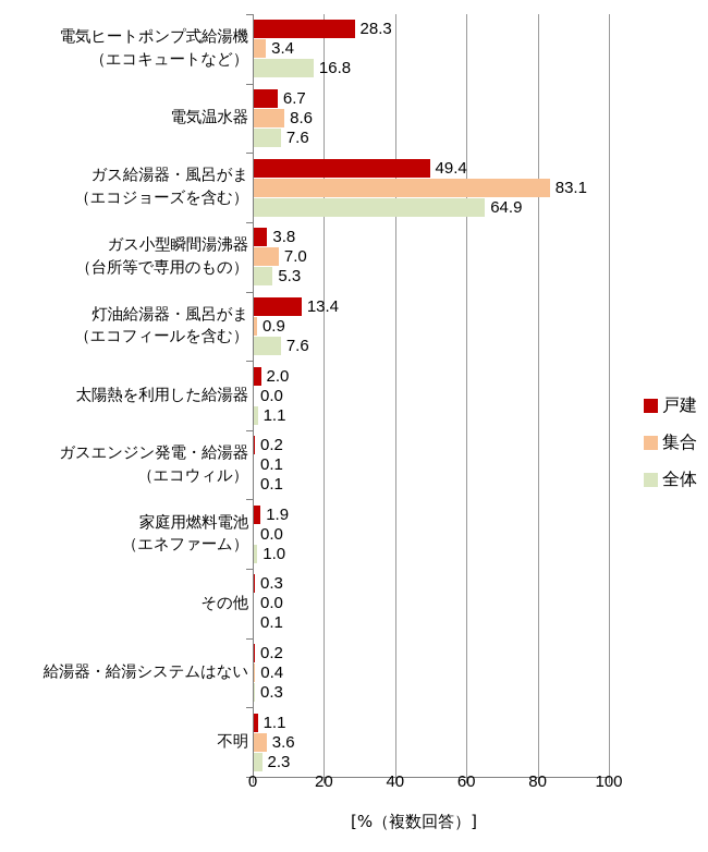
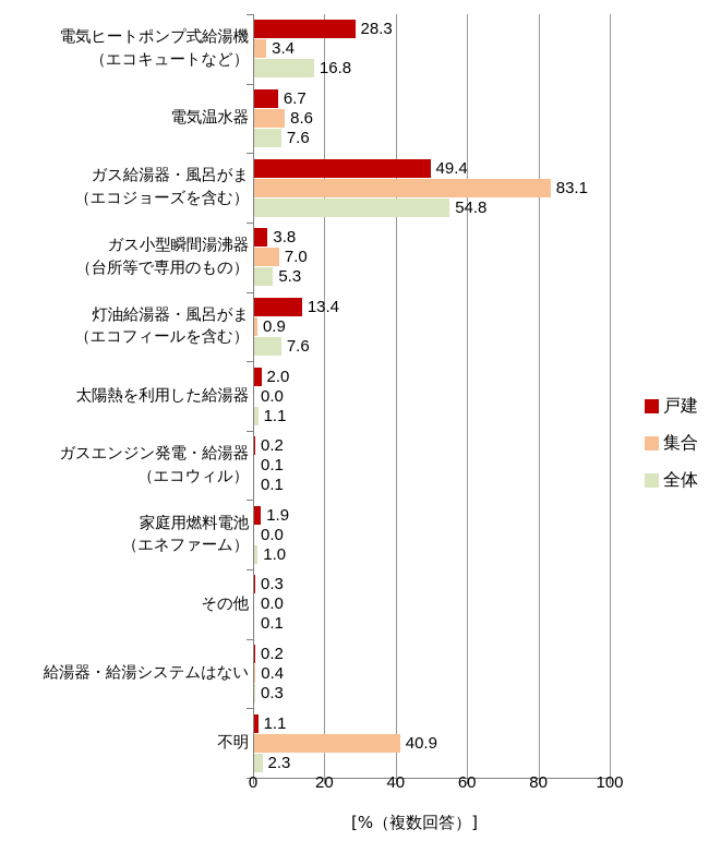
全体/ガス給湯器・風呂がま （エコジョーズを含む）: 64.9 -> 54.8
集合/不明: 3.6 -> 40.9
